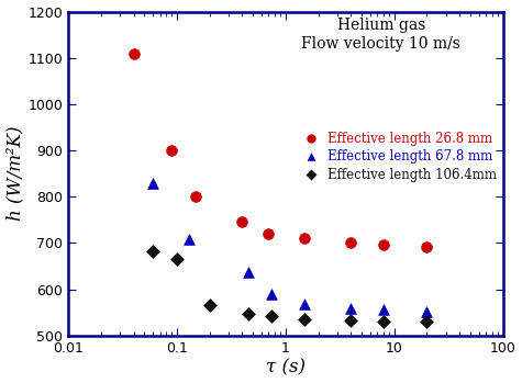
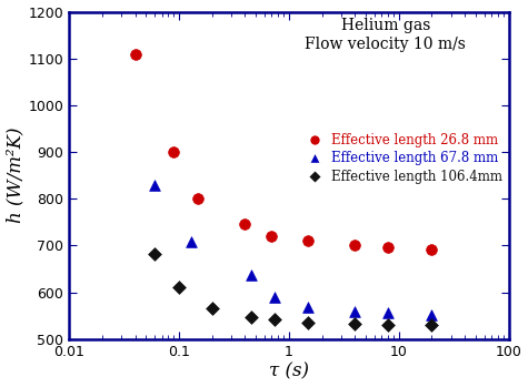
Effective length 106.4mm/0.1: 665 -> 612
